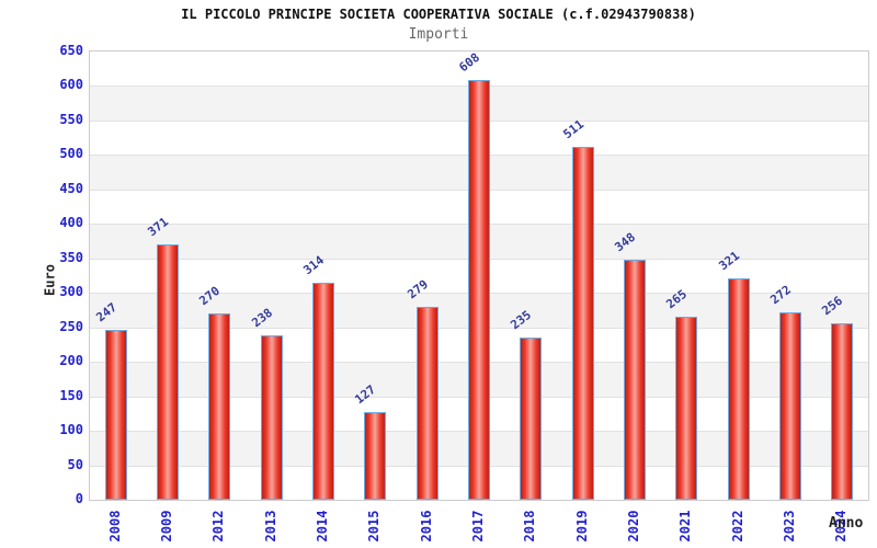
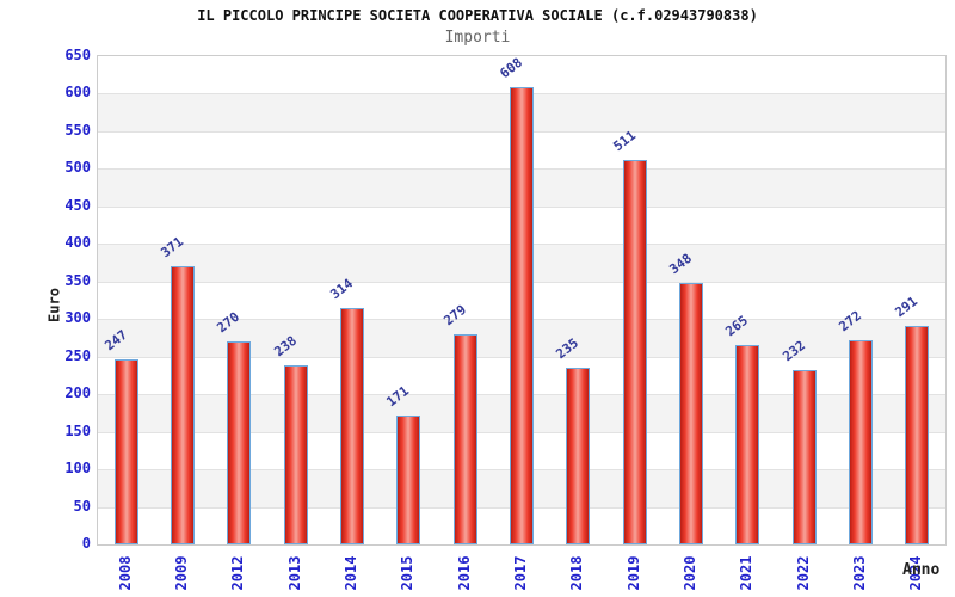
2015: 127 -> 171
2022: 321 -> 232
2024: 256 -> 291
